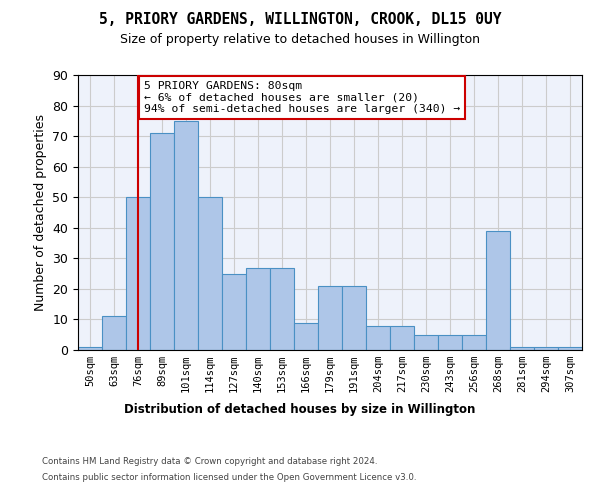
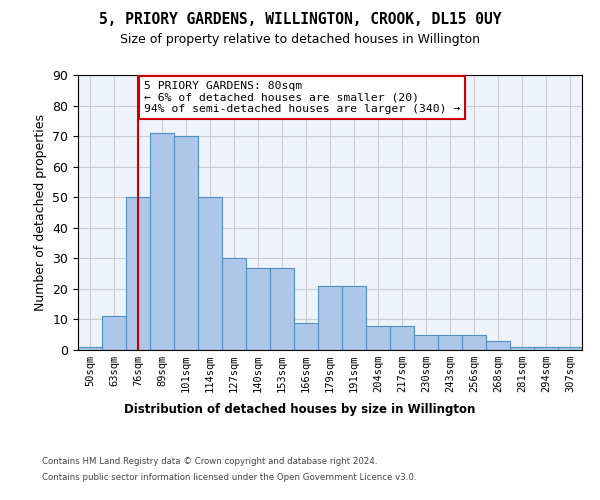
101sqm: 75 -> 70
127sqm: 25 -> 30
268sqm: 39 -> 3
